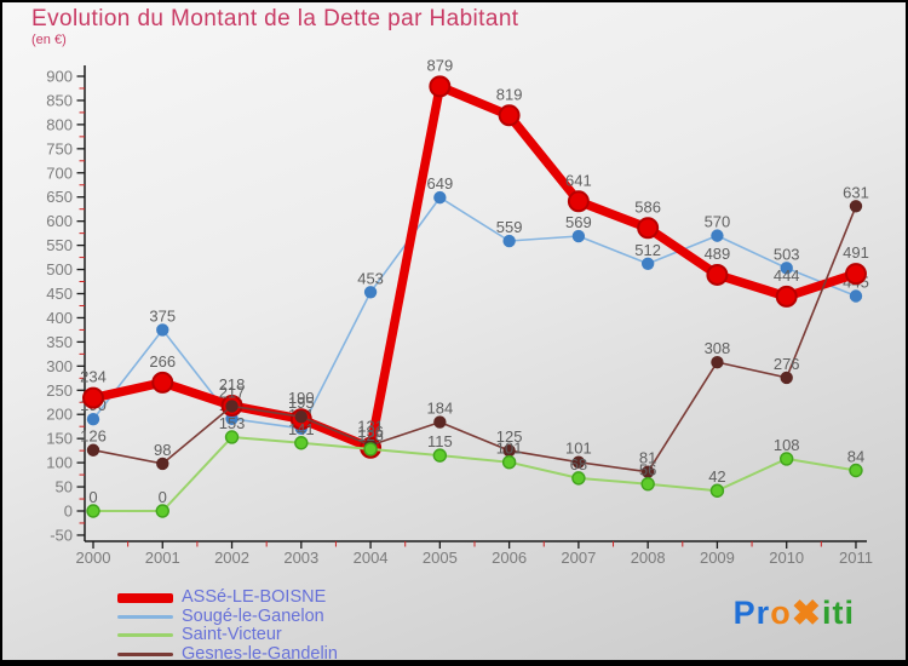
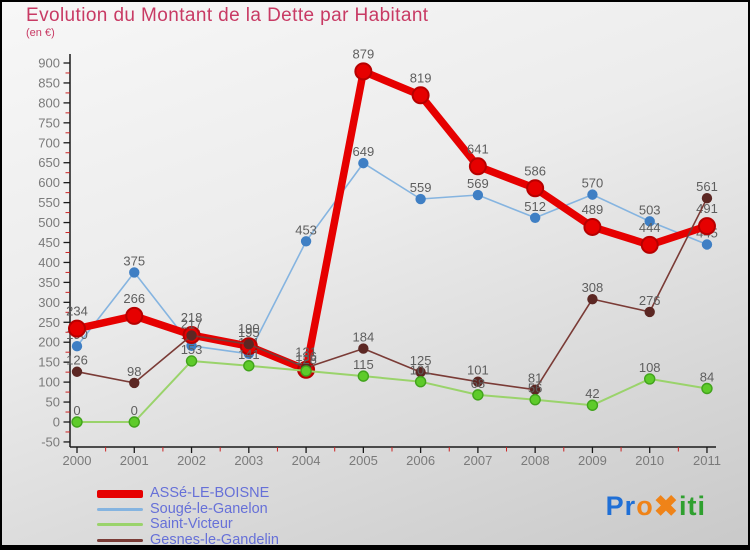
Gesnes-le-Gandelin/2011: 631 -> 561
